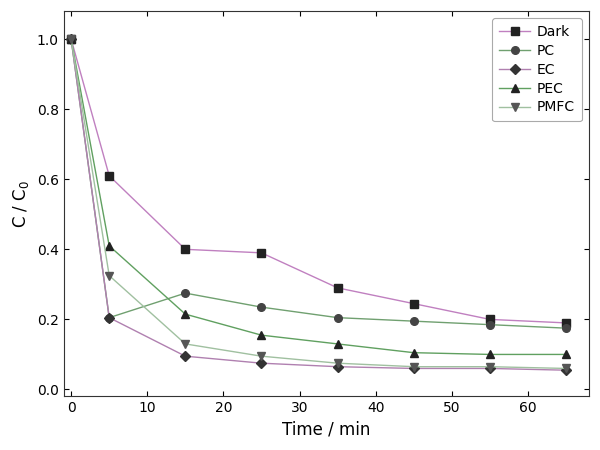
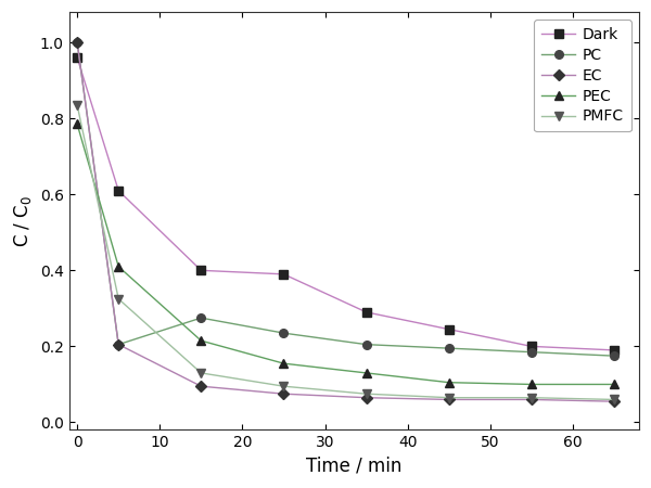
Dark/0: 1.000 -> 0.960
PEC/0: 1.000 -> 0.785
PMFC/0: 1.000 -> 0.835
